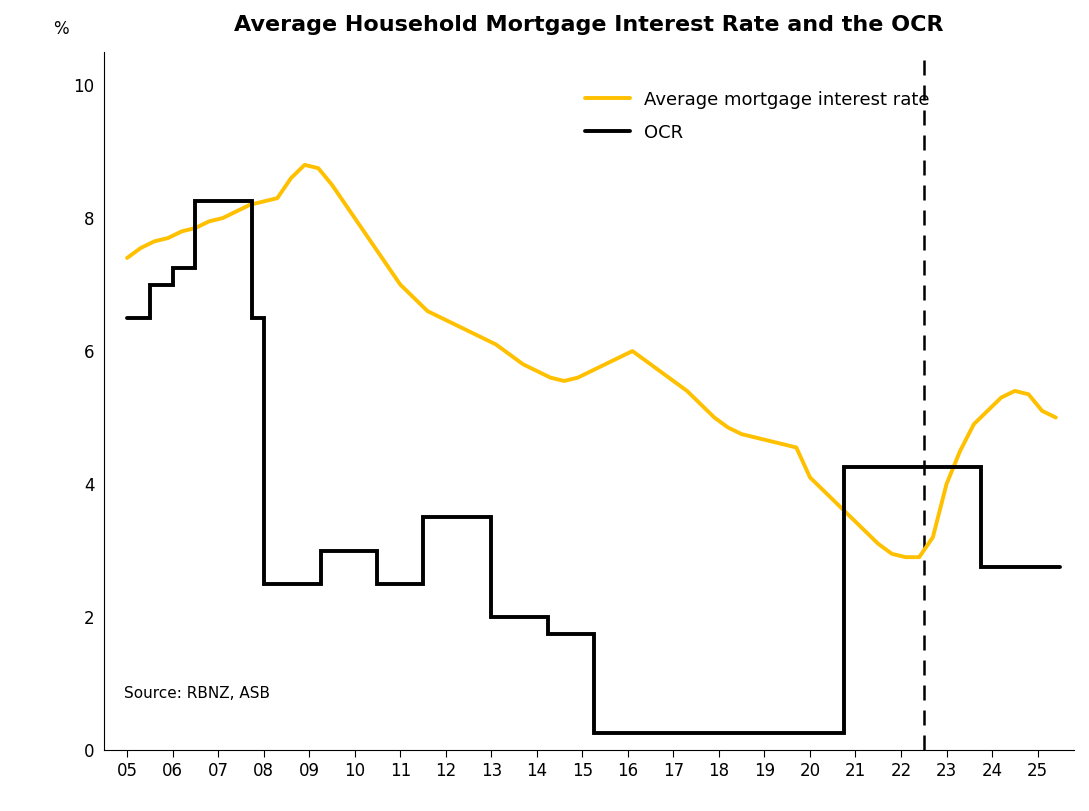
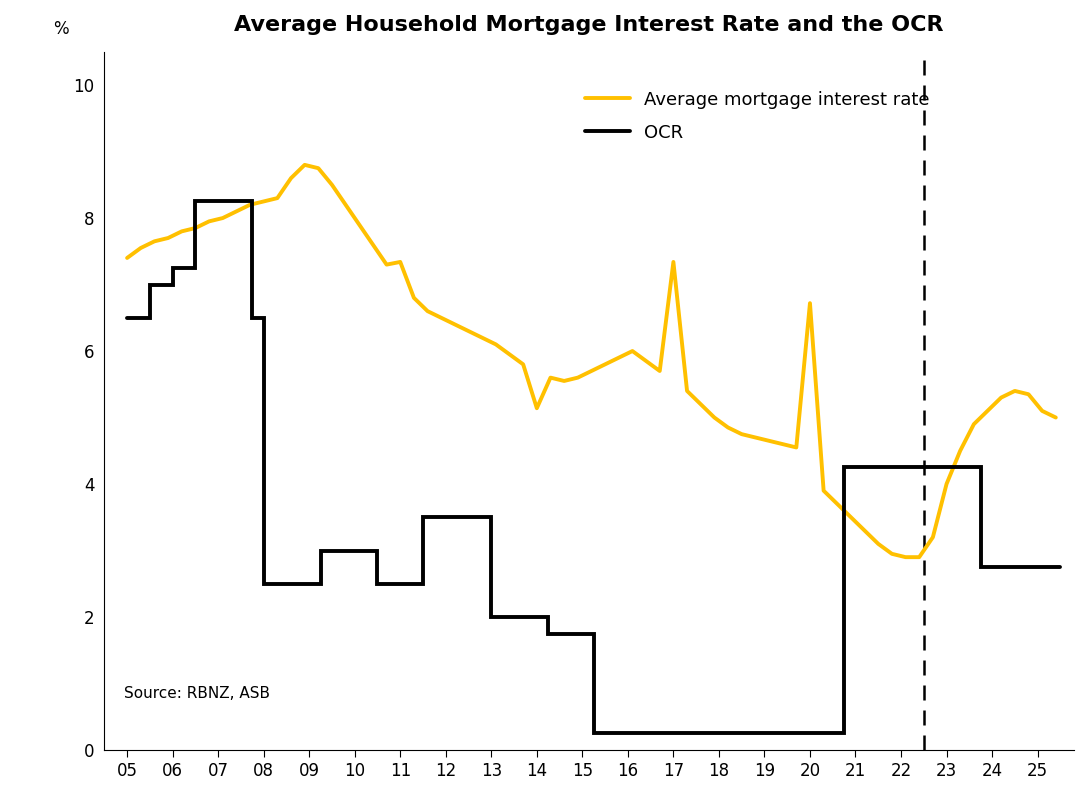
Average mortgage interest rate/11: 7.00 -> 7.34
Average mortgage interest rate/14: 5.70 -> 5.14
Average mortgage interest rate/17: 5.55 -> 7.34
Average mortgage interest rate/20: 4.10 -> 6.72
